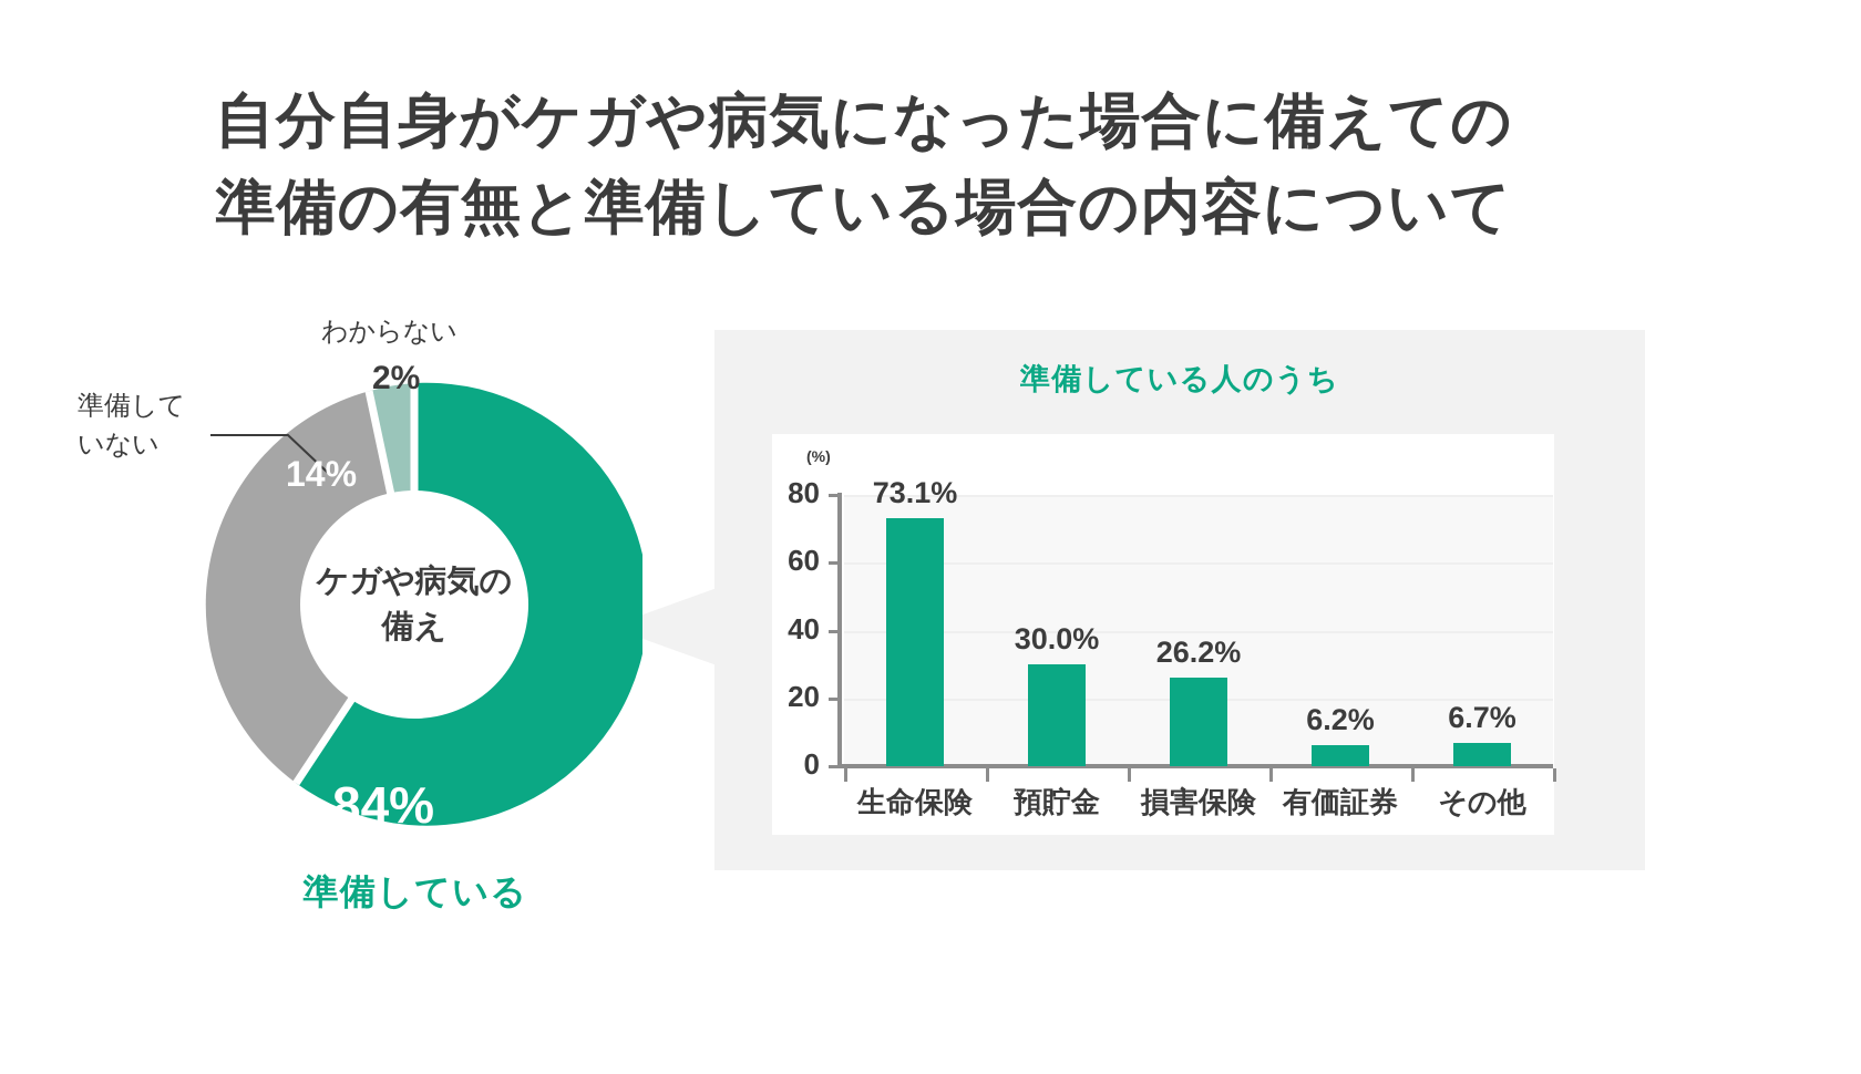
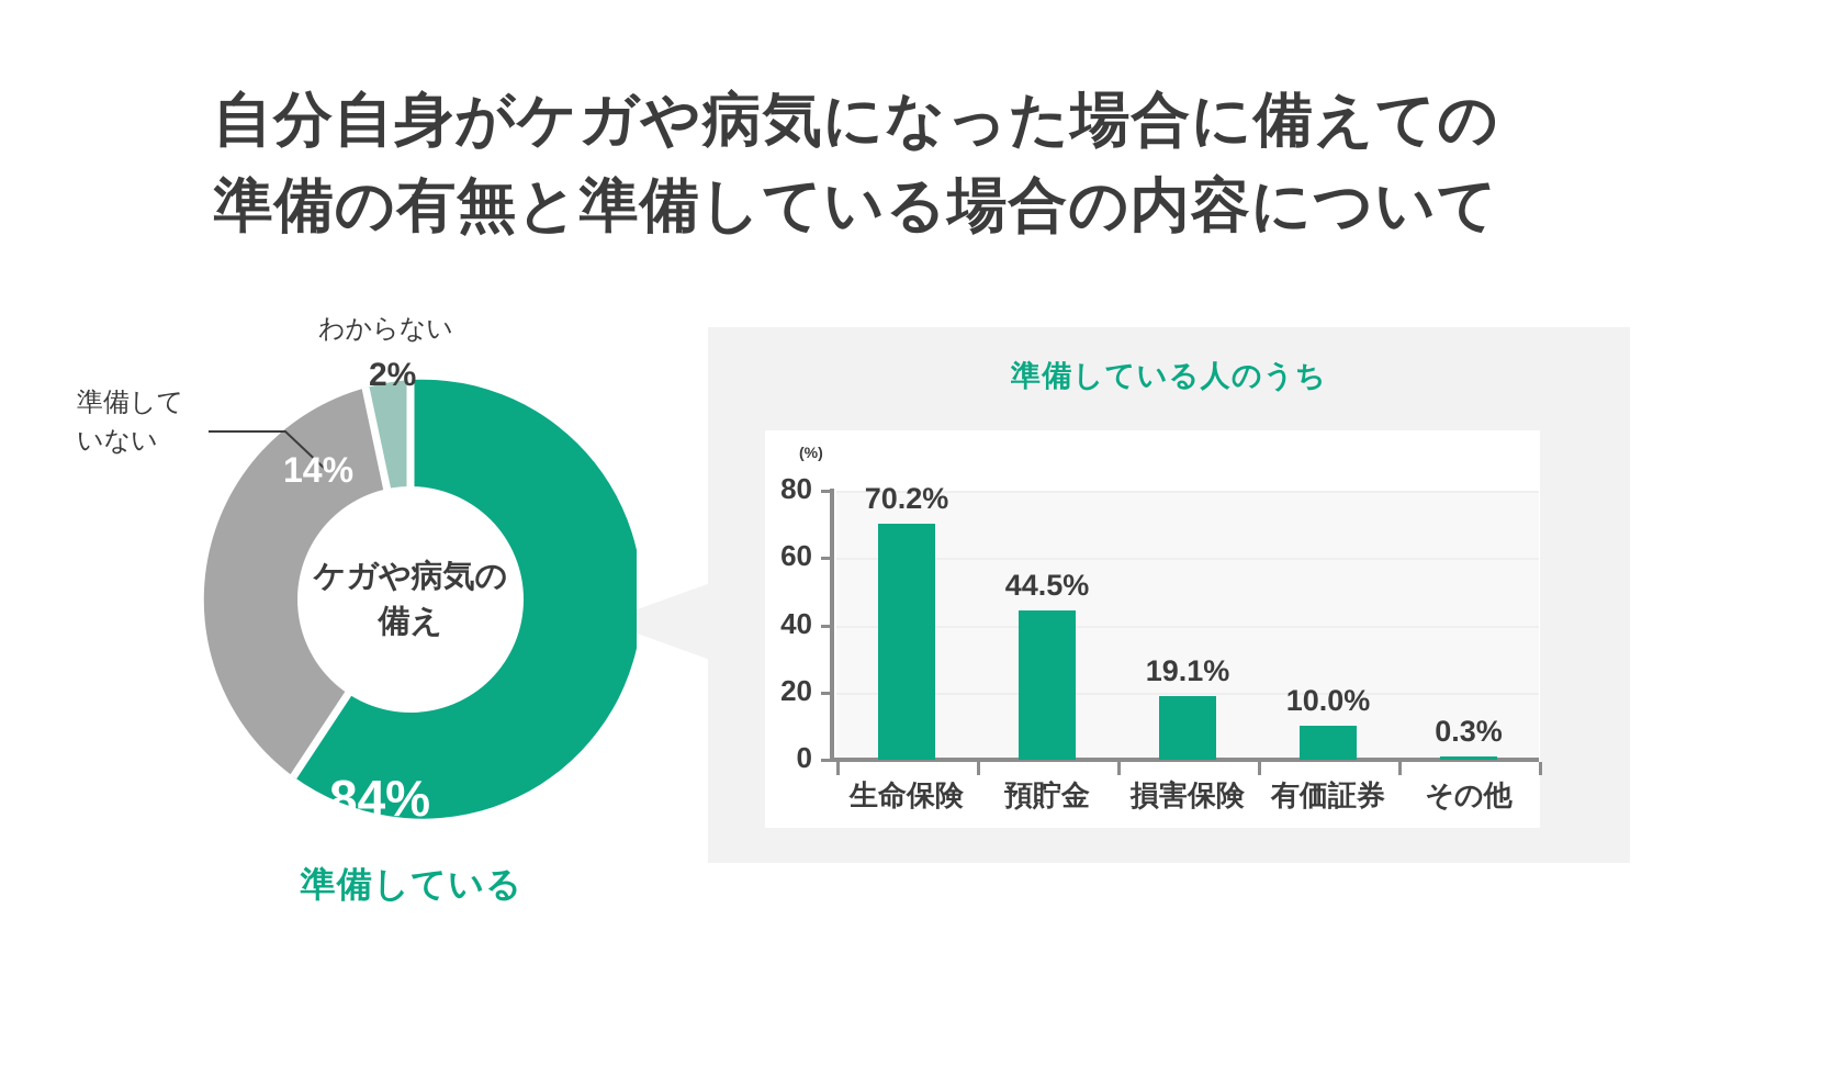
生命保険: 73.1% -> 70.2%
預貯金: 30.0% -> 44.5%
損害保険: 26.2% -> 19.1%
有価証券: 6.2% -> 10.0%
その他: 6.7% -> 0.3%
